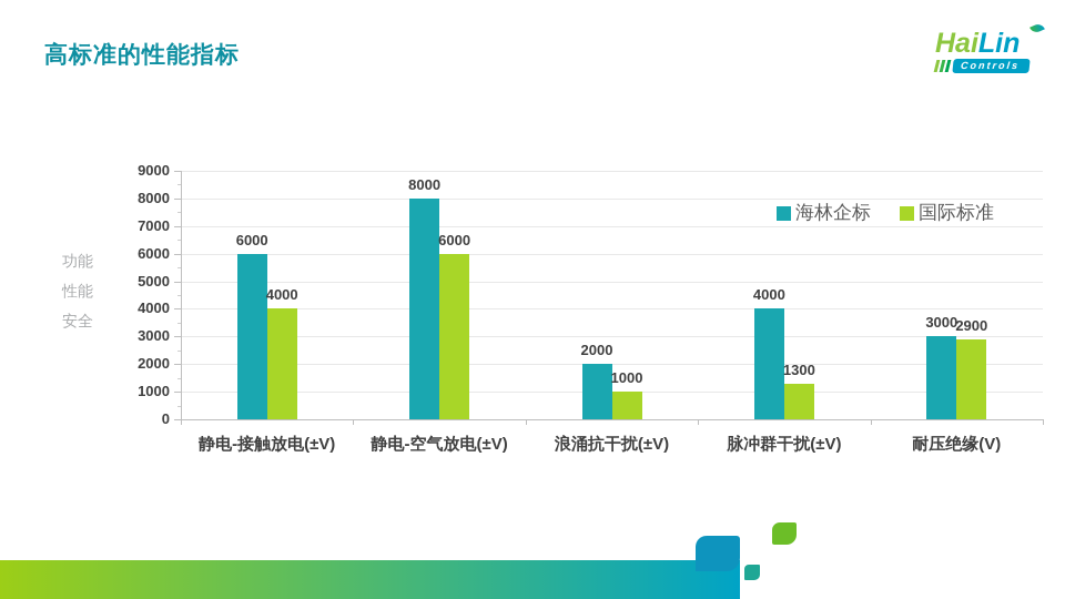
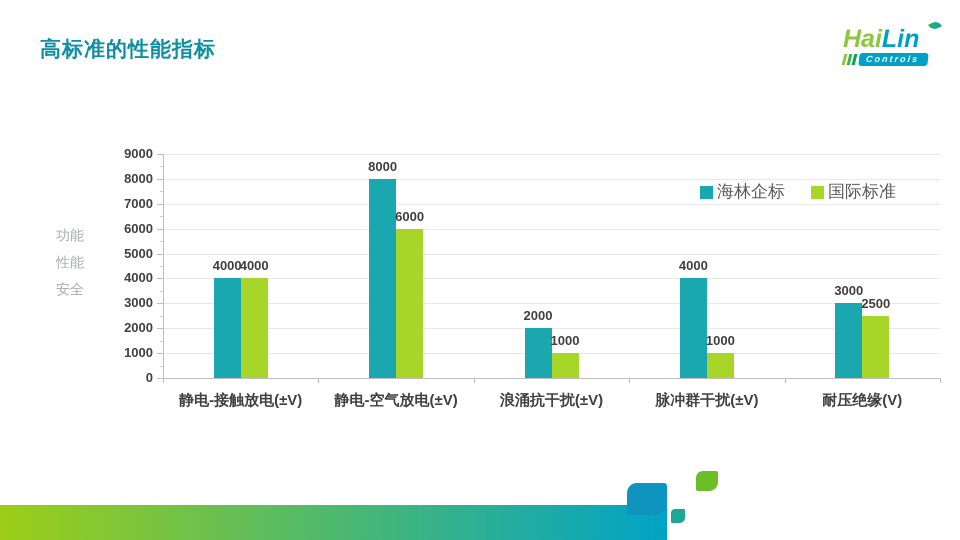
海林企标/静电-接触放电(±V): 6000 -> 4000
国际标准/脉冲群干扰(±V): 1300 -> 1000
国际标准/耐压绝缘(V): 2900 -> 2500
